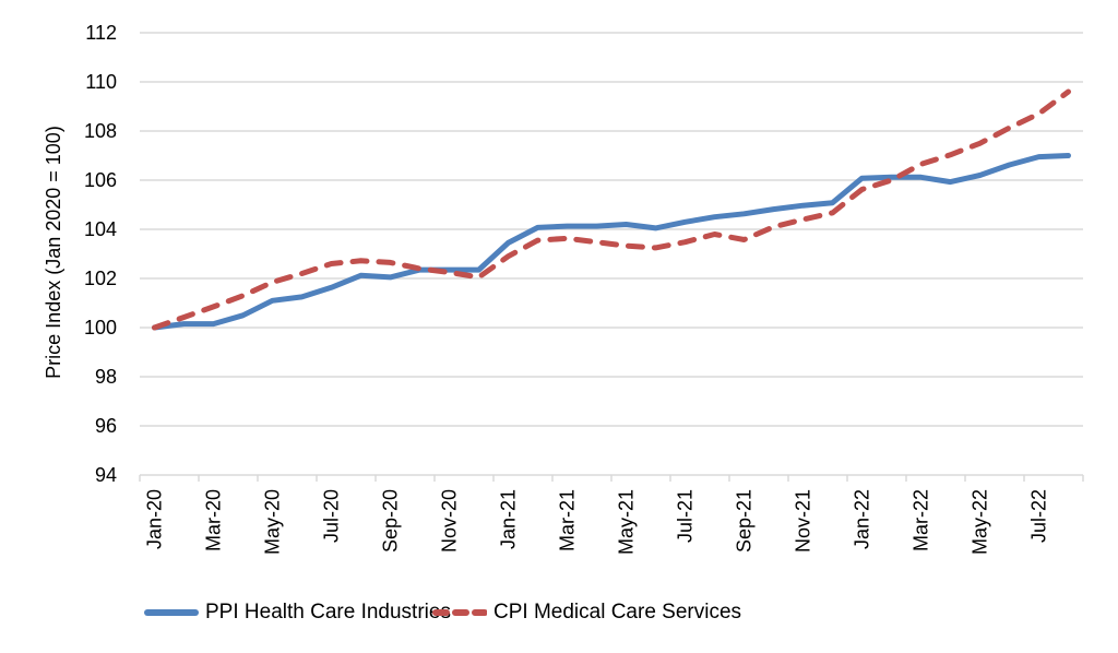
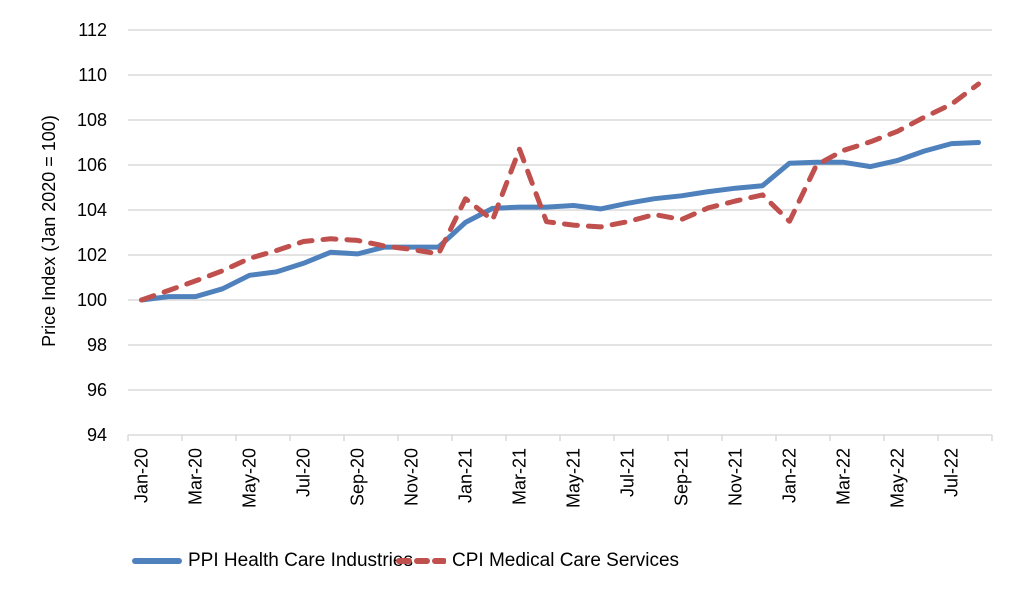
CPI Medical Care Services/Jan-21: 102.9 -> 104.5
CPI Medical Care Services/Mar-21: 103.6 -> 106.7
CPI Medical Care Services/Jan-22: 105.6 -> 103.5
